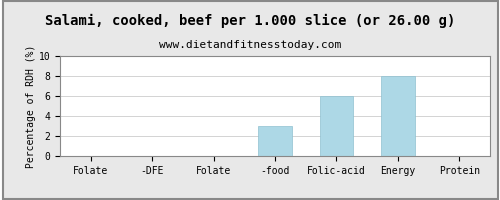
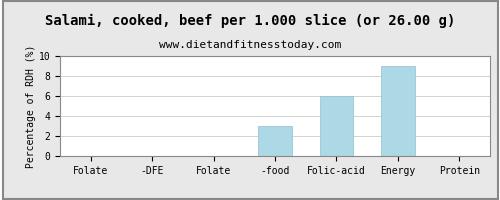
Energy: 8 -> 9
